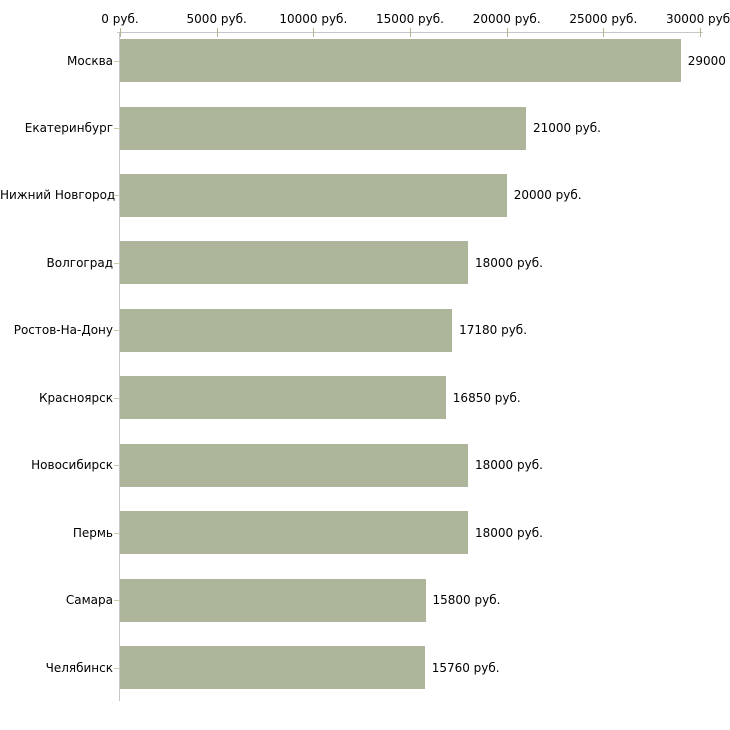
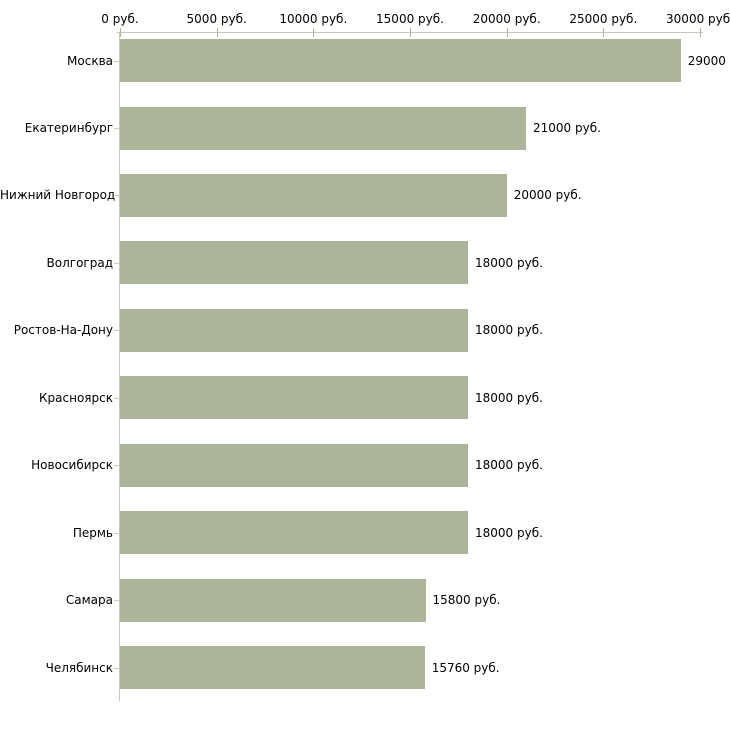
Ростов-На-Дону: 17180 -> 18000
Красноярск: 16850 -> 18000
